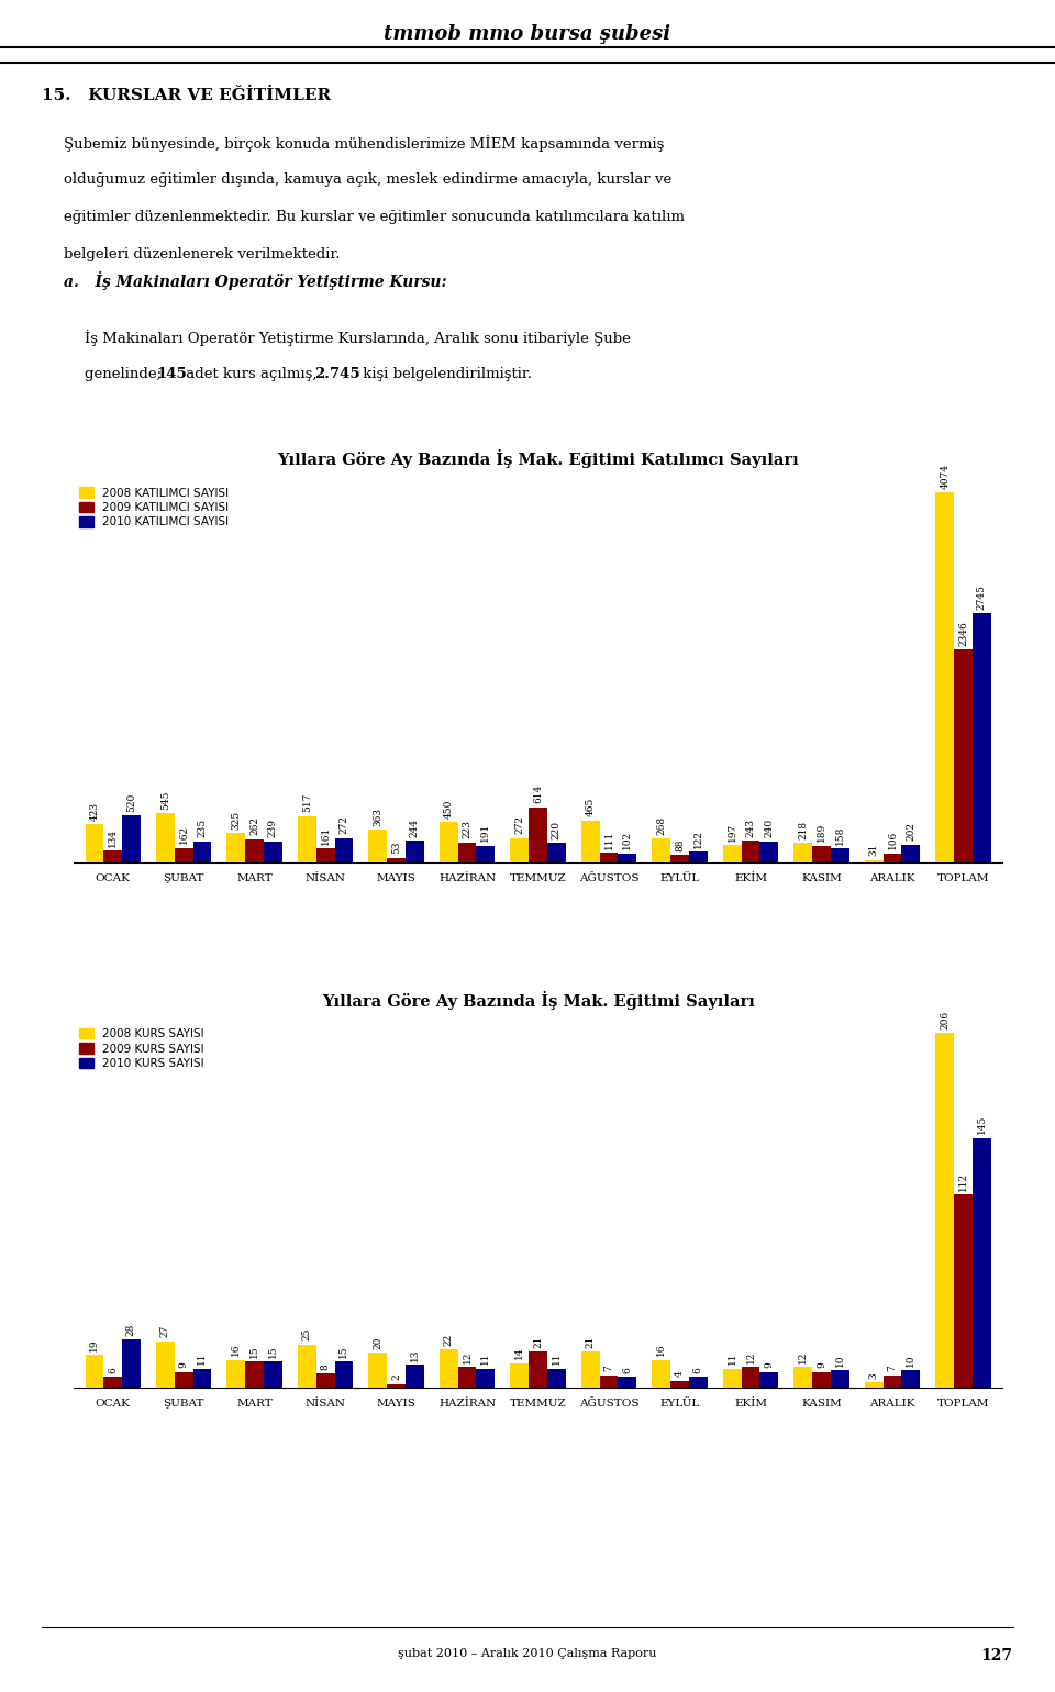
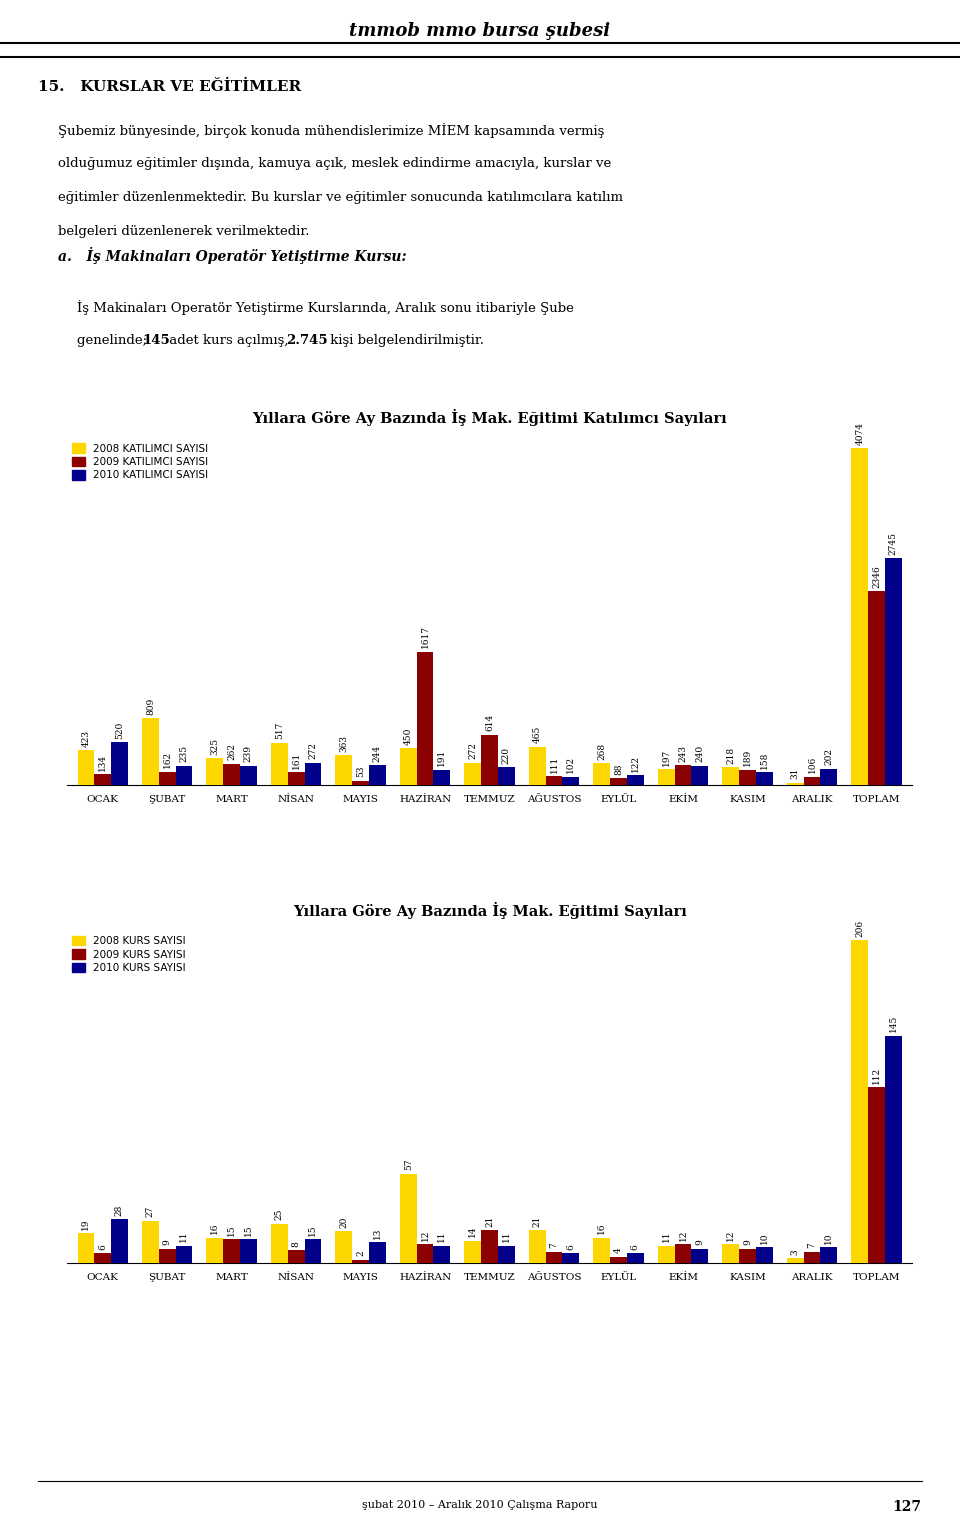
Yıllara Göre Ay Bazında İş Mak. Eğitimi Katılımcı Sayıları/2008 KATILIMCI SAYISI/ŞUBAT: 545 -> 809
Yıllara Göre Ay Bazında İş Mak. Eğitimi Katılımcı Sayıları/2009 KATILIMCI SAYISI/HAZİRAN: 223 -> 1617
Yıllara Göre Ay Bazında İş Mak. Eğitimi Sayıları/2008 KURS SAYISI/HAZİRAN: 22 -> 57
